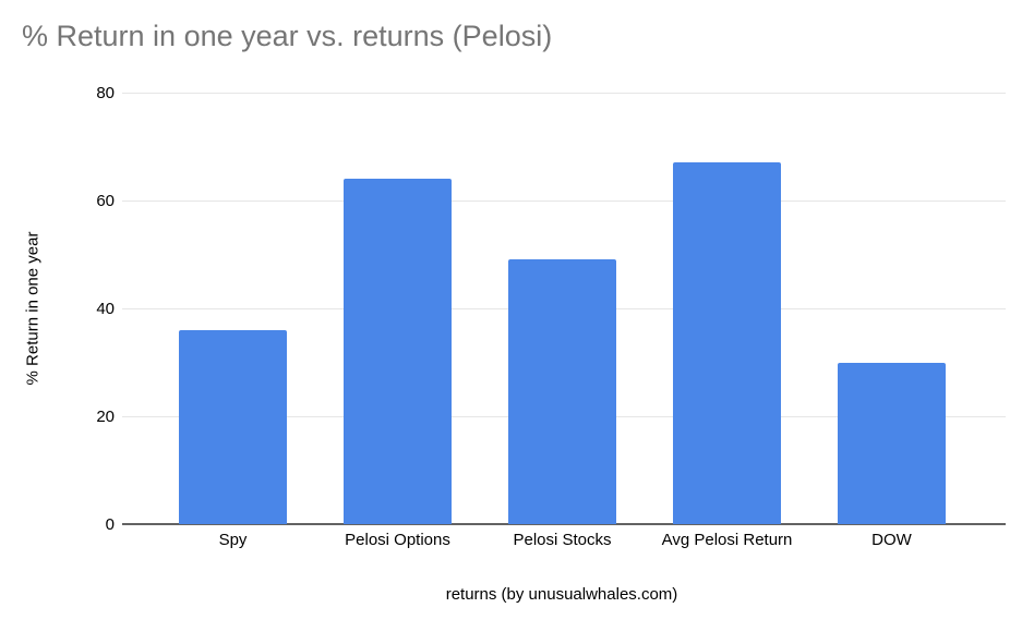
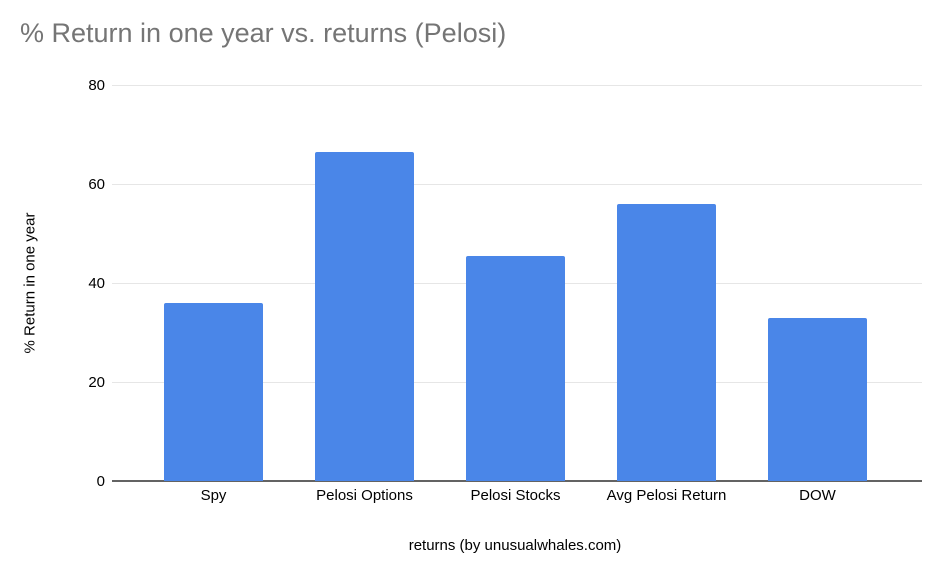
Pelosi Options: 64 -> 66
Pelosi Stocks: 49 -> 46
Avg Pelosi Return: 67 -> 56
DOW: 30 -> 33
